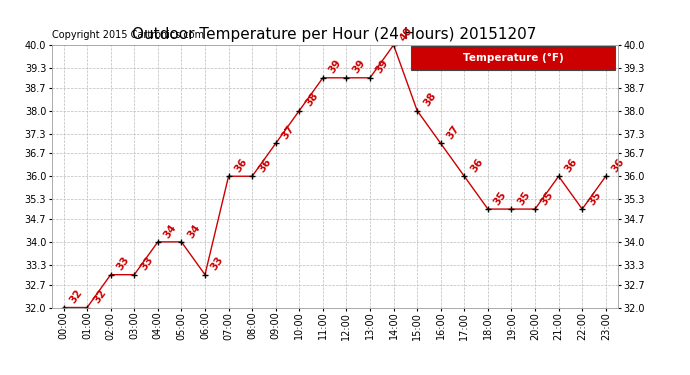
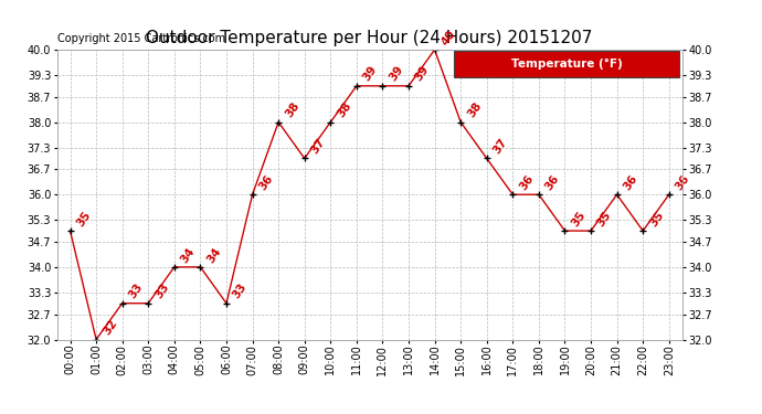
00:00: 32 -> 35
08:00: 36 -> 38
18:00: 35 -> 36
